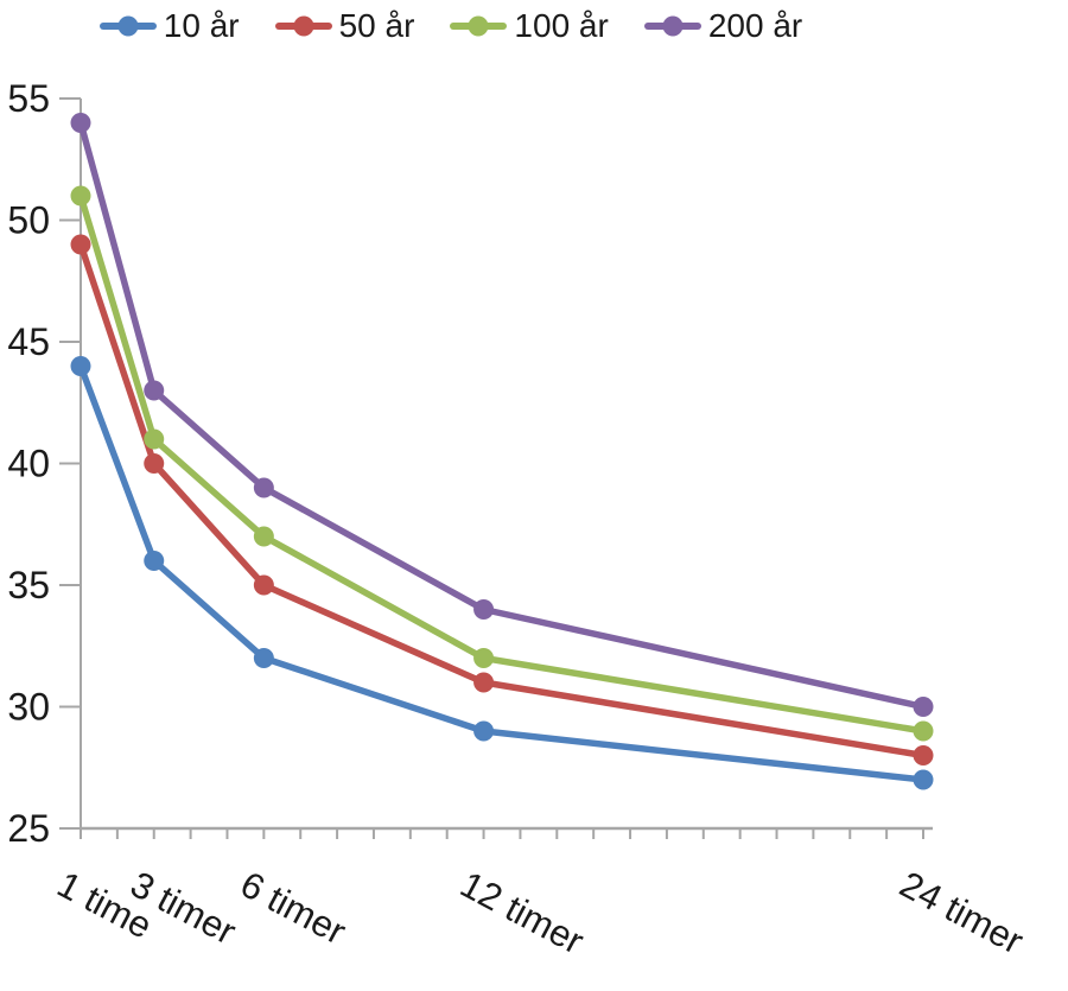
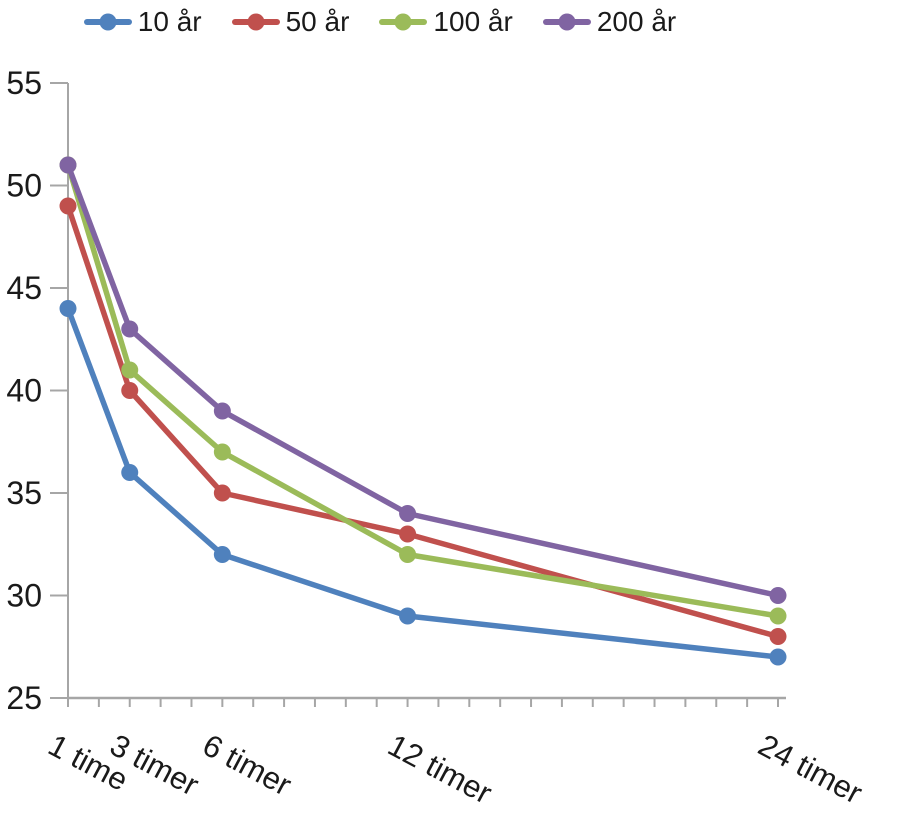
200 år/1 time: 54 -> 51
50 år/12 timer: 31 -> 33
